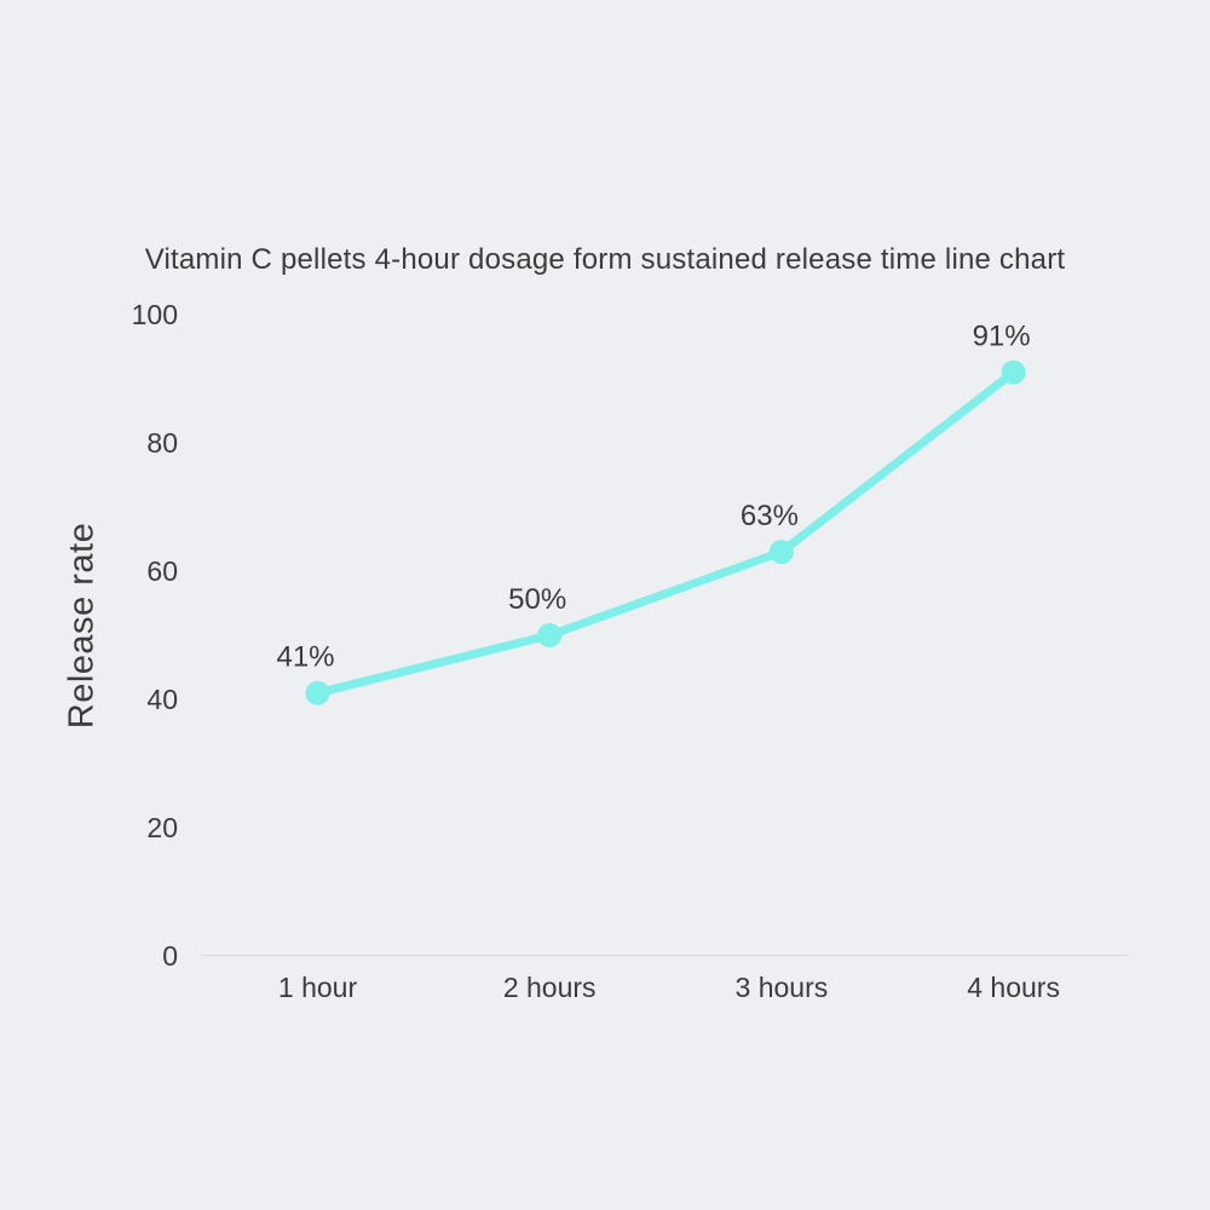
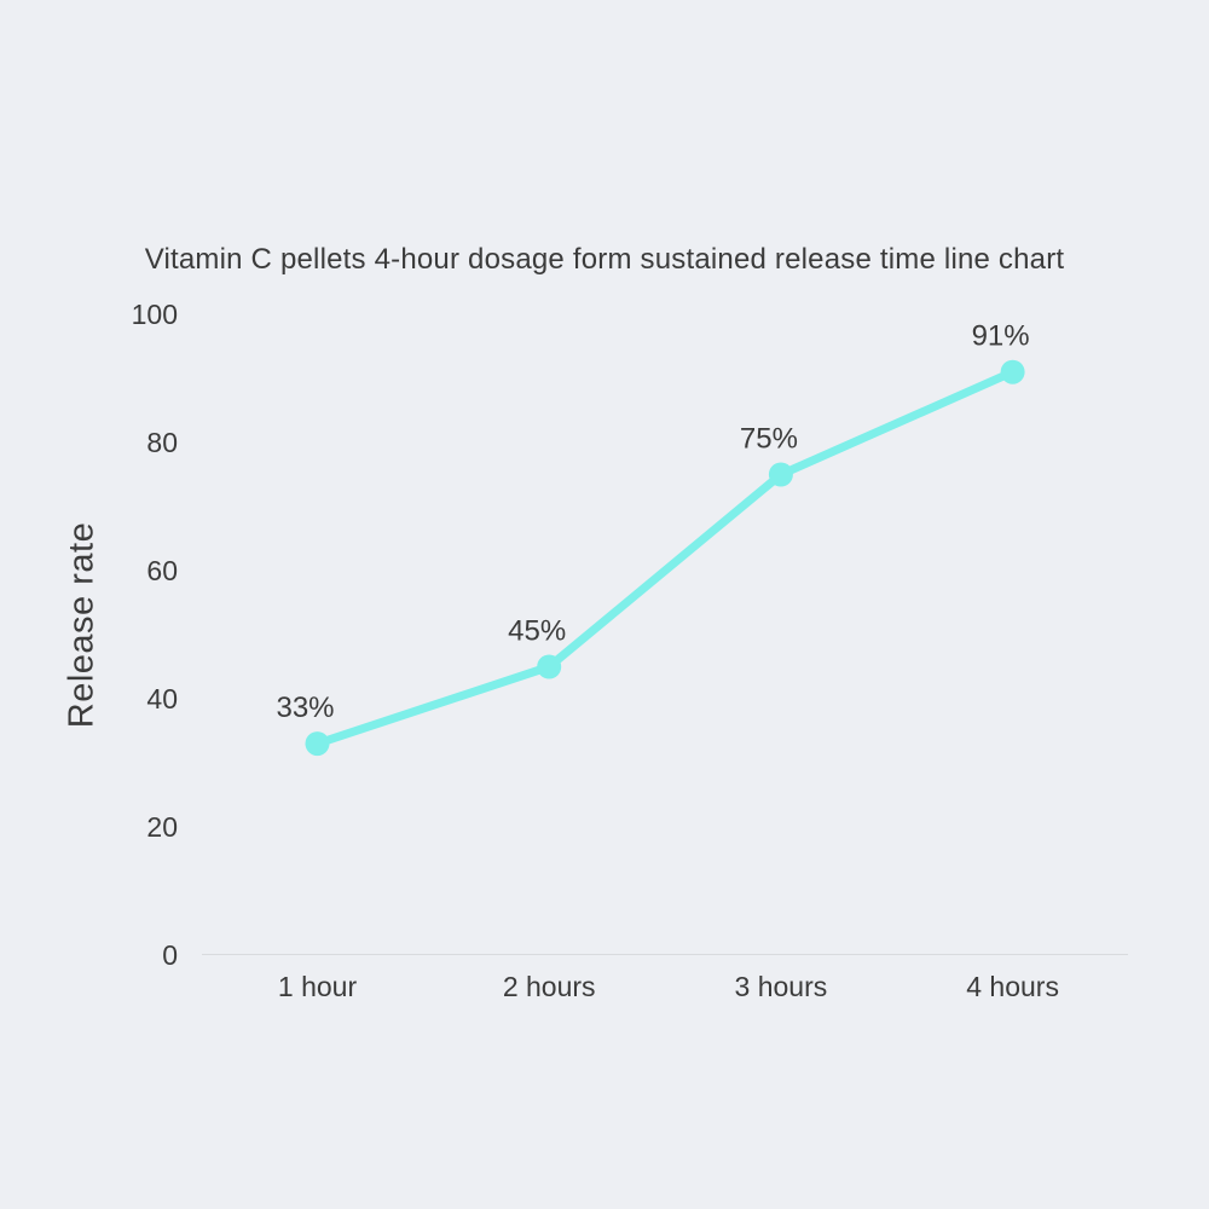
1 hour: 41% -> 33%
2 hours: 50% -> 45%
3 hours: 63% -> 75%
